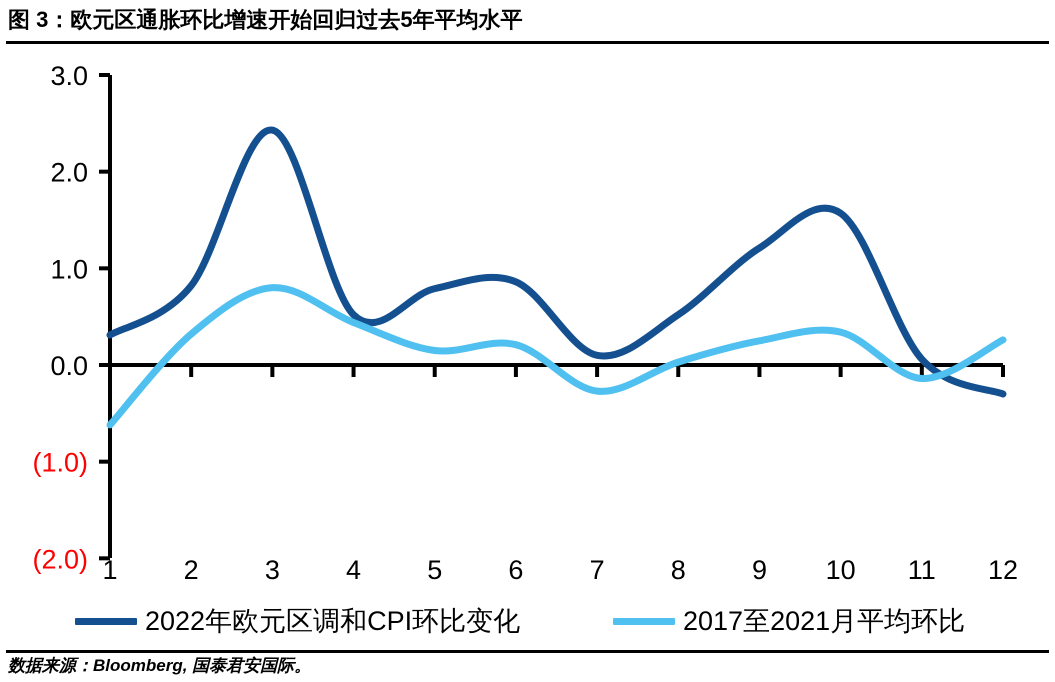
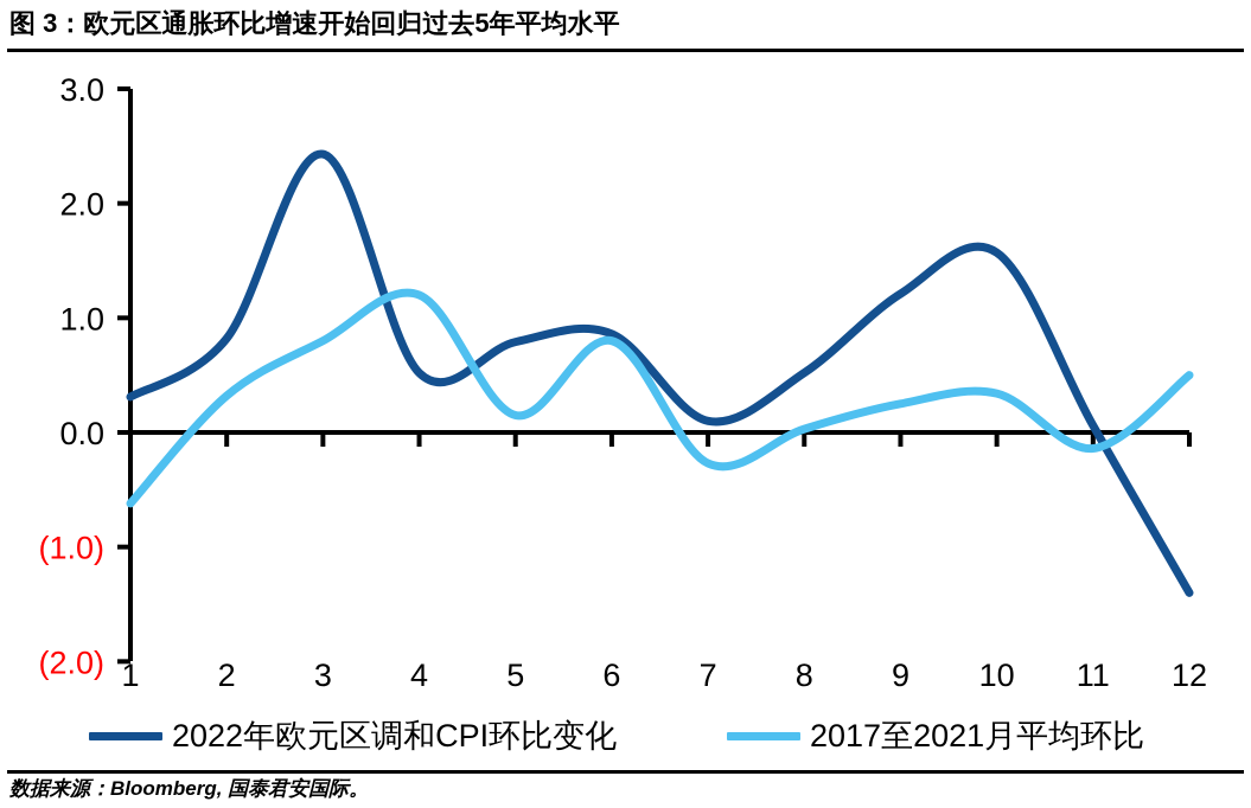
2017至2021月平均环比/4: 0.4 -> 1.2
2017至2021月平均环比/6: 0.2 -> 0.8
2022年欧元区调和CPI环比变化/12: -0.3 -> -1.4
2017至2021月平均环比/12: 0.3 -> 0.5
